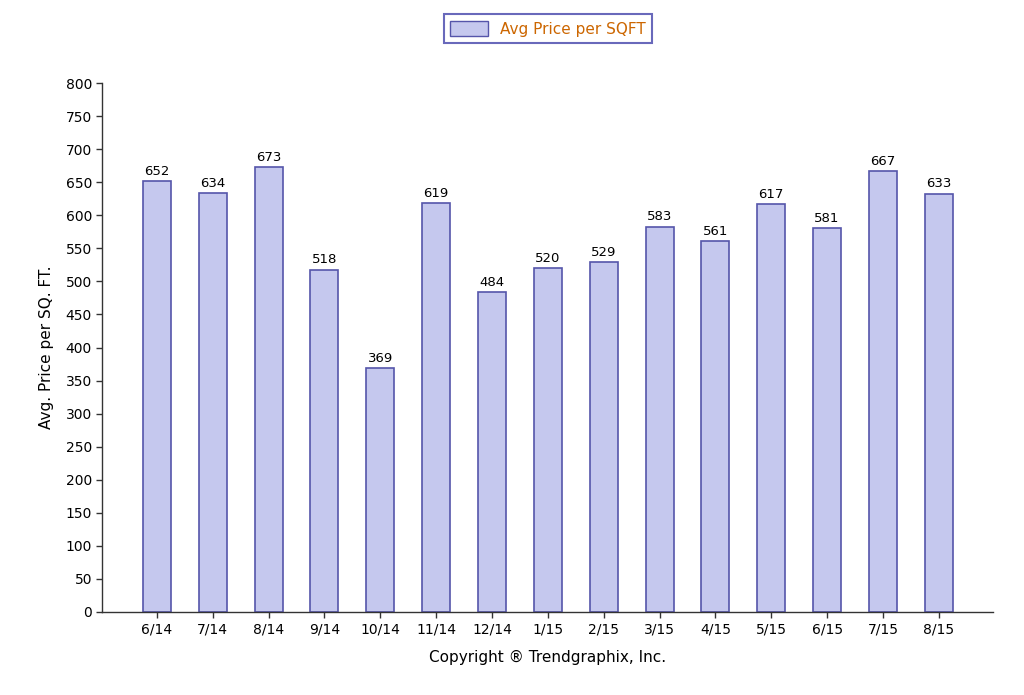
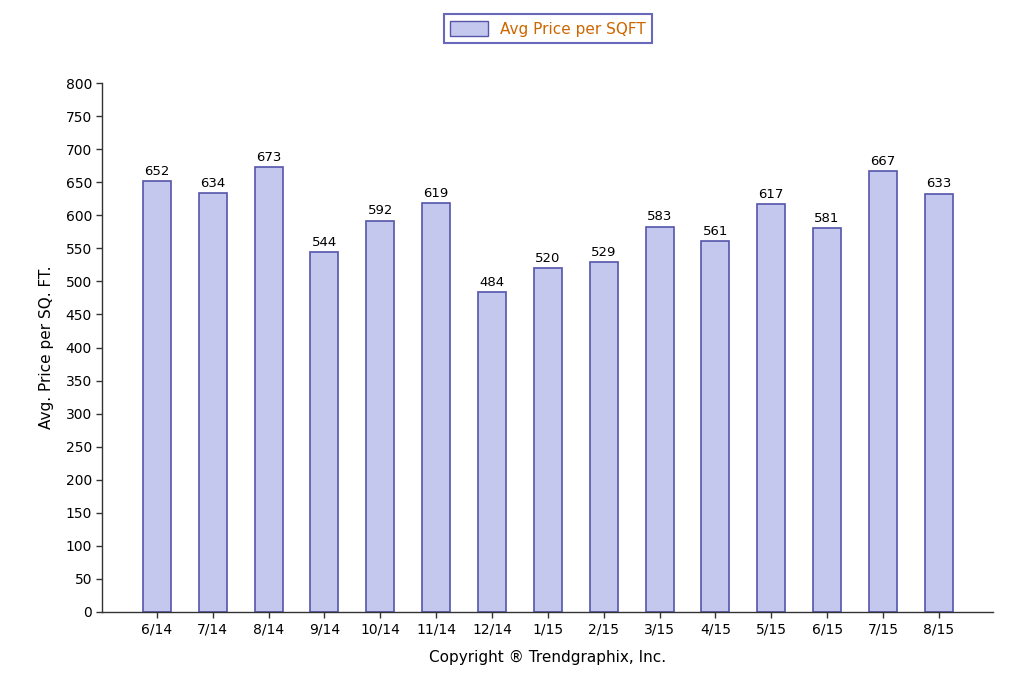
9/14: 518 -> 544
10/14: 369 -> 592
